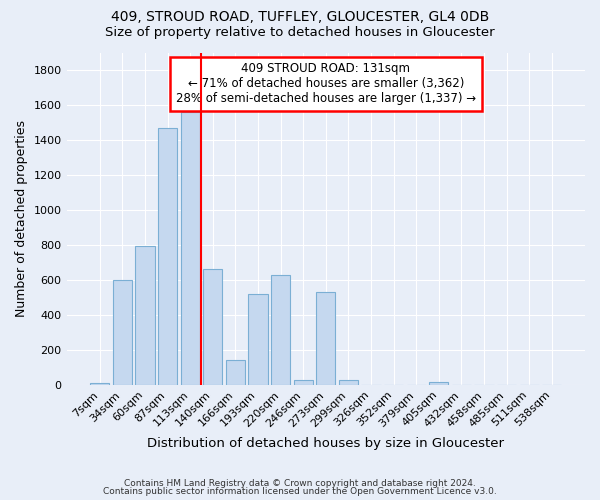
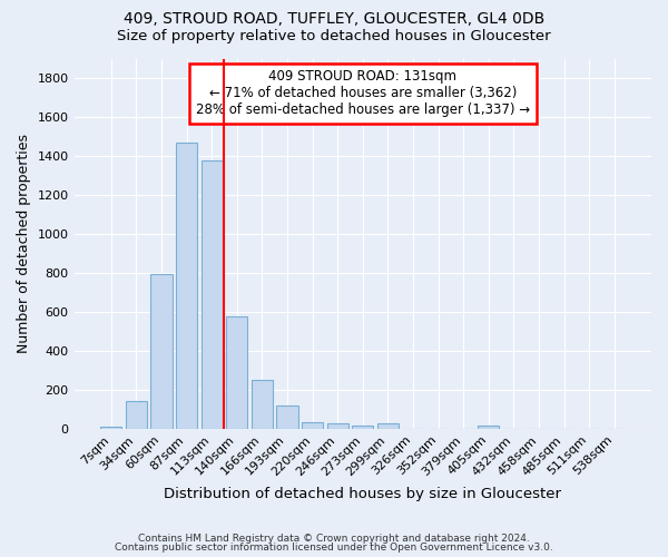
34sqm: 600 -> 140
113sqm: 1560 -> 1380
140sqm: 660 -> 580
166sqm: 140 -> 250
193sqm: 520 -> 120
220sqm: 630 -> 40
273sqm: 530 -> 20
